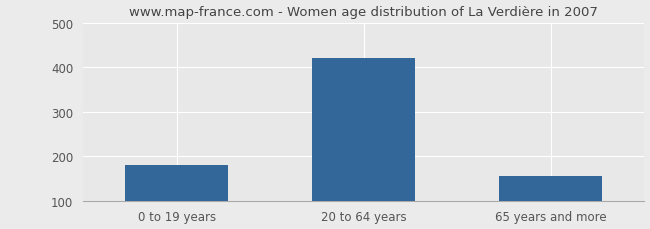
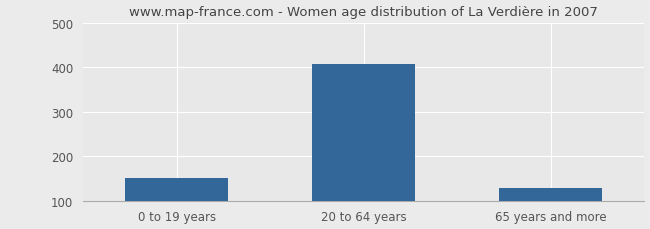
0 to 19 years: 180 -> 152
20 to 64 years: 420 -> 408
65 years and more: 155 -> 128
